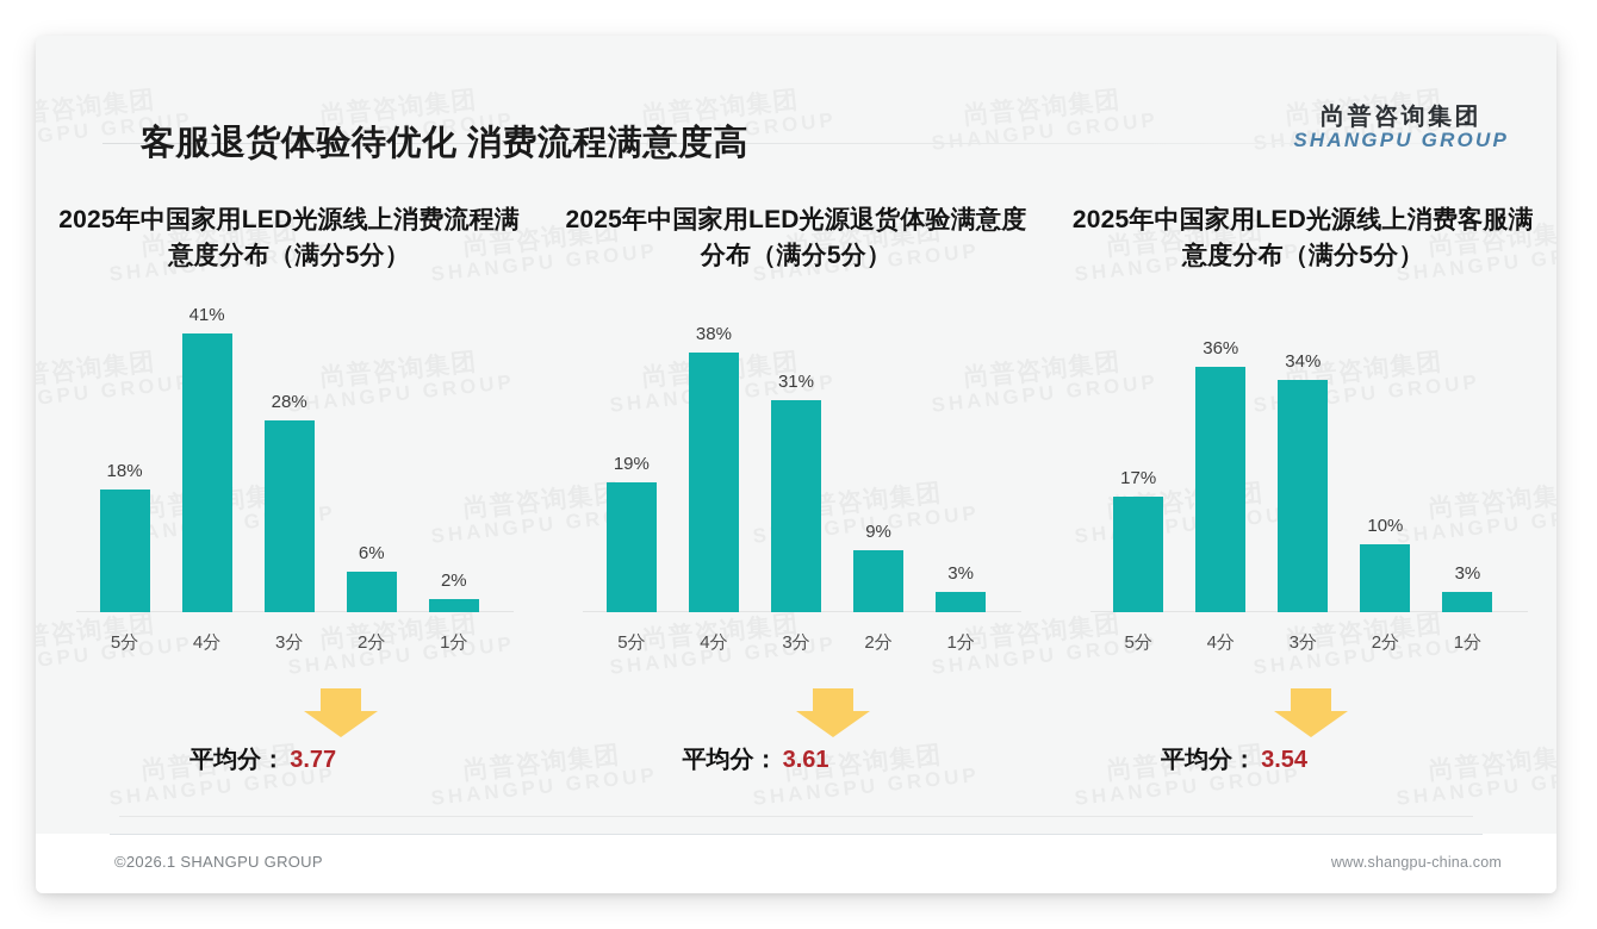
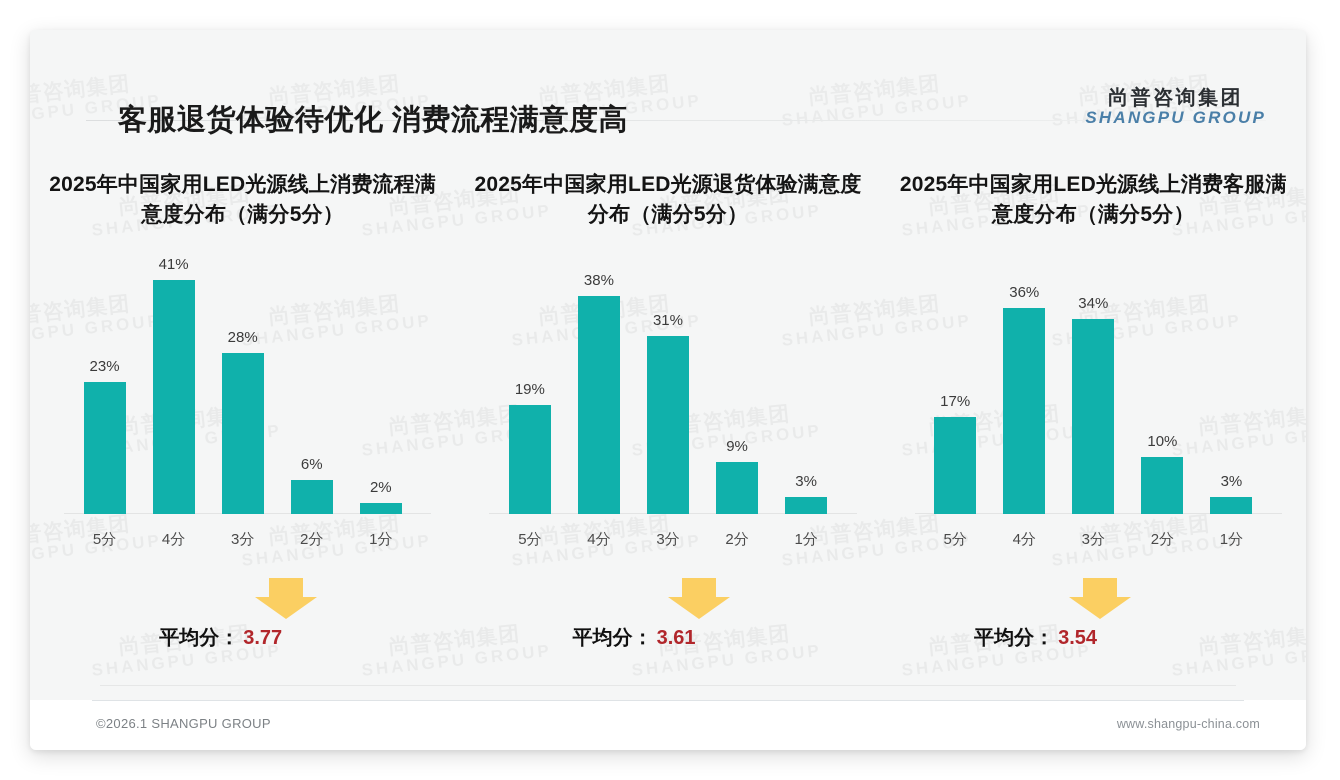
2025年中国家用LED光源线上消费流程满意度分布（满分5分）/5分: 18% -> 23%
